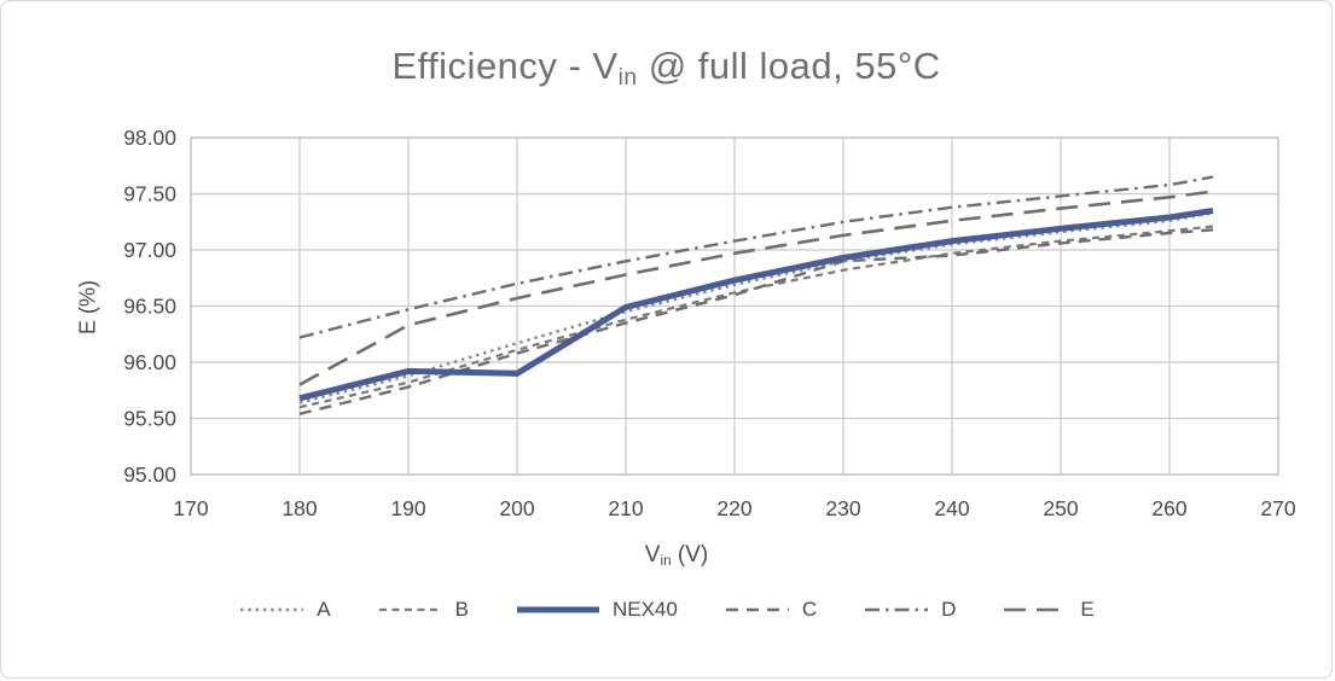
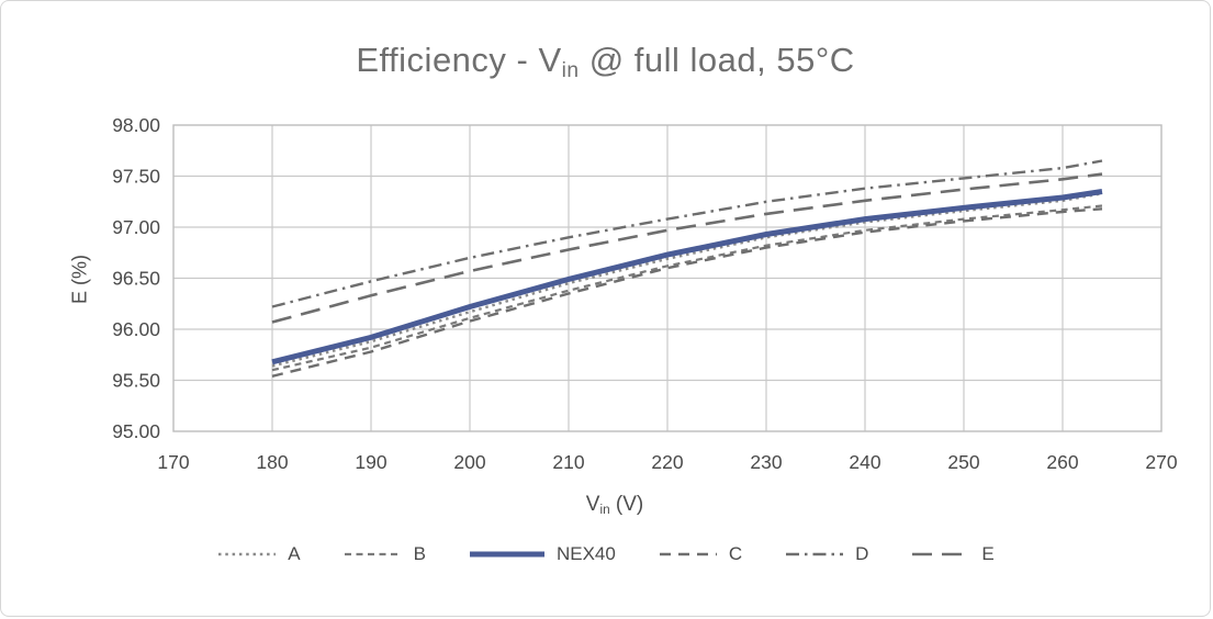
E/180: 95.8 -> 96.1
NEX40/200: 95.9 -> 96.2
C/230: 96.9 -> 96.8
